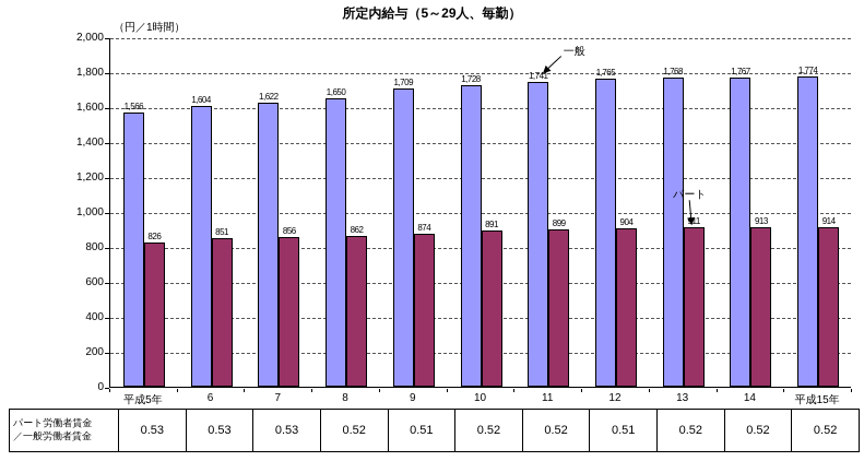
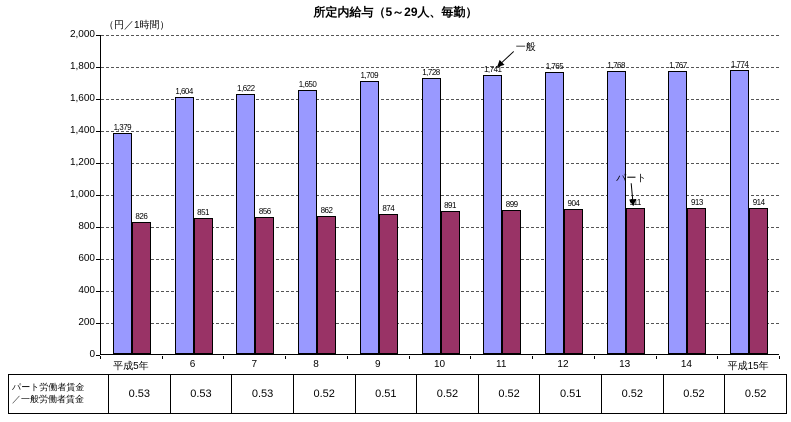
一般/平成5年: 1,566 -> 1,379
